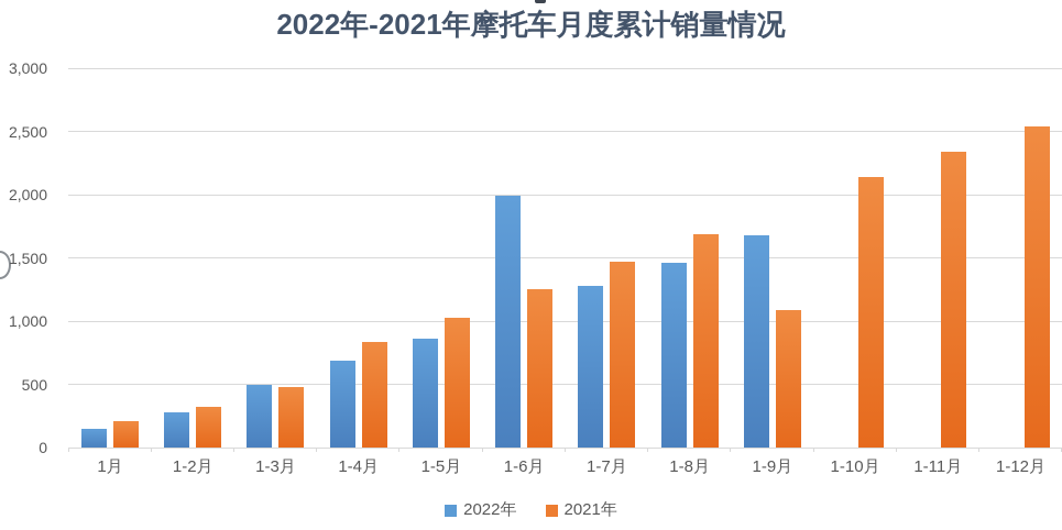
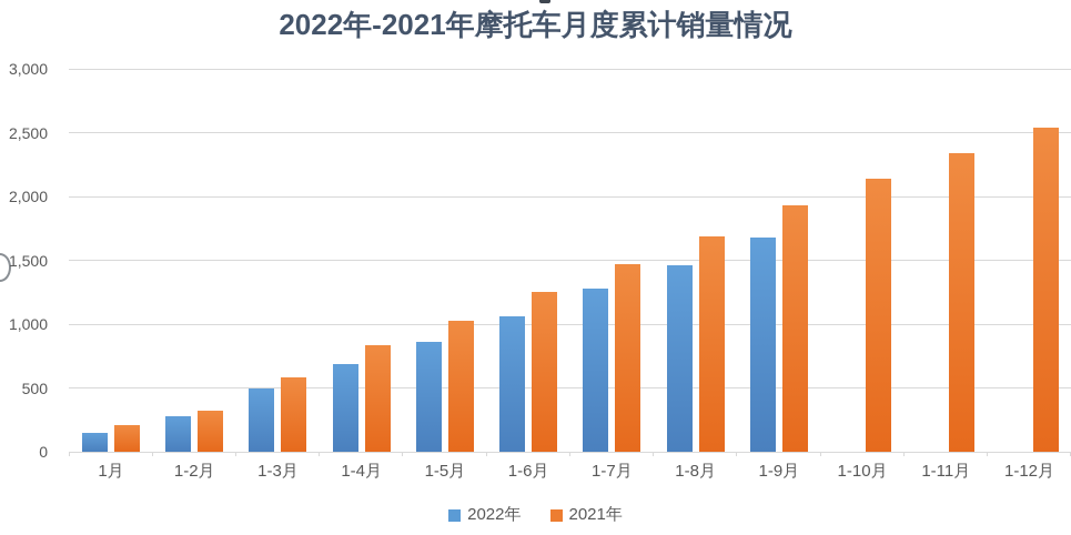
2021年/1-3月: 480 -> 580
2022年/1-6月: 1990 -> 1060
2021年/1-9月: 1090 -> 1930
